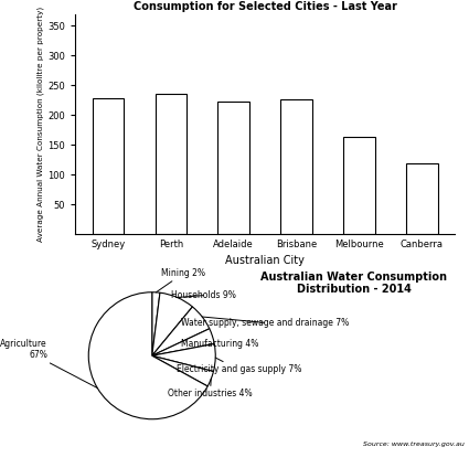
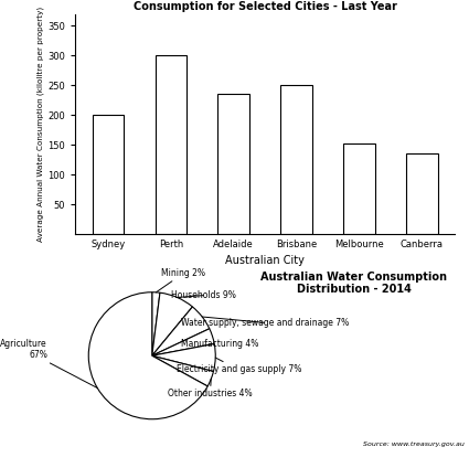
Sydney: 228 -> 200
Perth: 236 -> 300
Adelaide: 222 -> 235
Brisbane: 226 -> 250
Melbourne: 164 -> 152
Canberra: 118 -> 135
